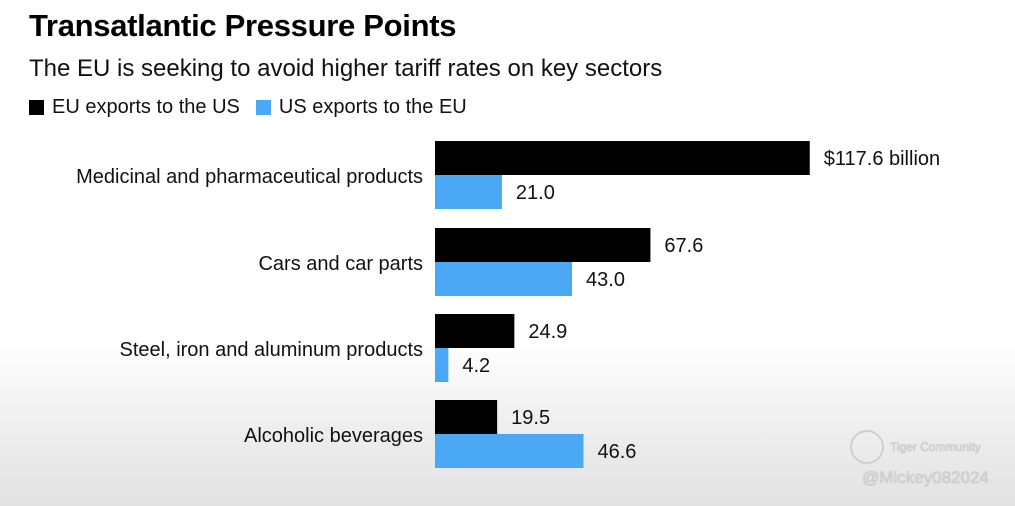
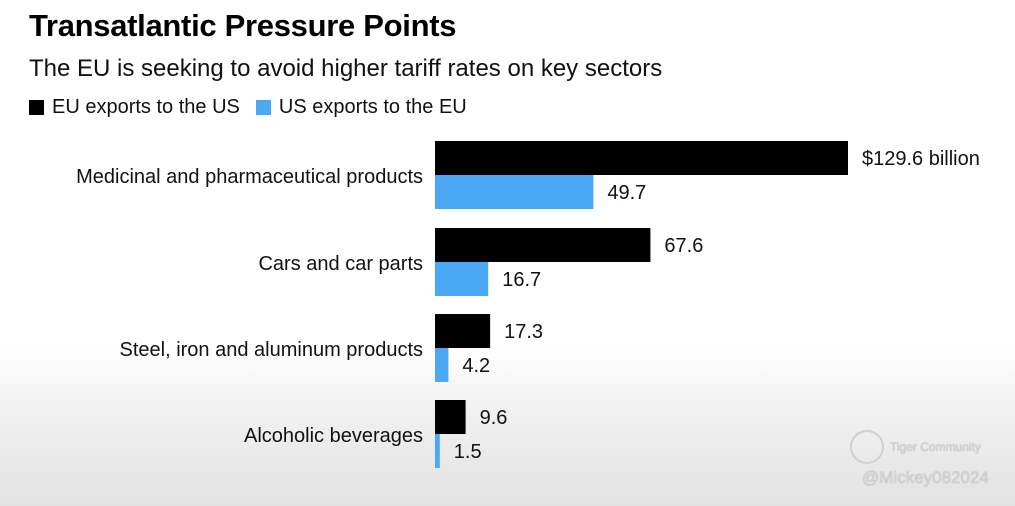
EU exports to the US/Medicinal and pharmaceutical products: $117.6 -> $129.6
US exports to the EU/Medicinal and pharmaceutical products: 21.0 -> 49.7
US exports to the EU/Cars and car parts: 43.0 -> 16.7
EU exports to the US/Steel, iron and aluminum products: 24.9 -> 17.3
EU exports to the US/Alcoholic beverages: 19.5 -> 9.6
US exports to the EU/Alcoholic beverages: 46.6 -> 1.5
